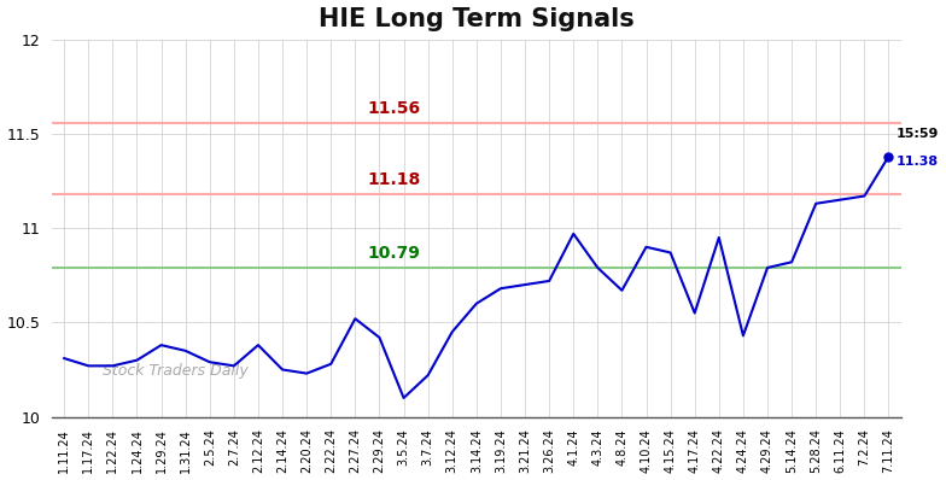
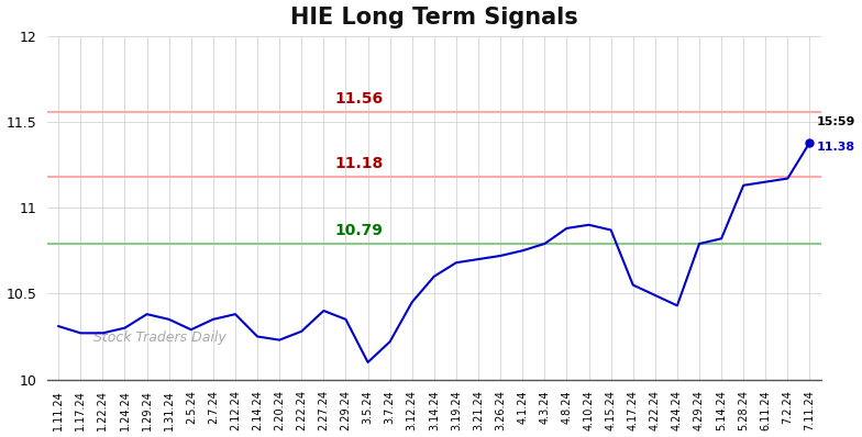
2.7.24: 10.27 -> 10.35
2.27.24: 10.52 -> 10.40
2.29.24: 10.42 -> 10.35
4.1.24: 10.97 -> 10.75
4.8.24: 10.67 -> 10.88
4.22.24: 10.95 -> 10.49
